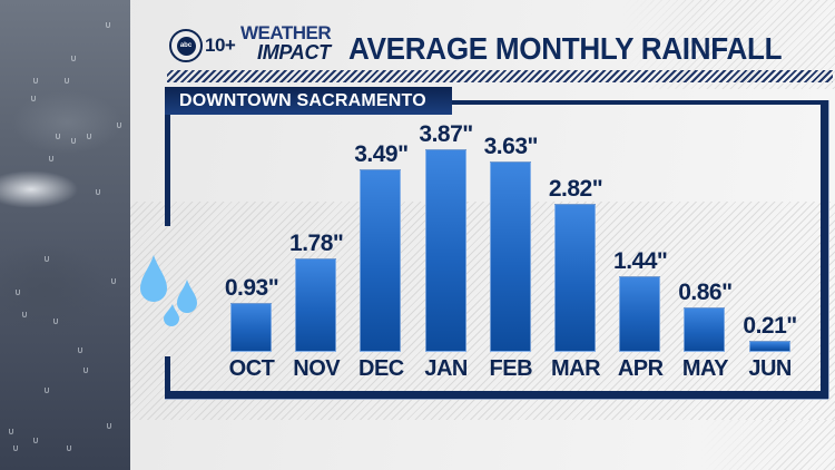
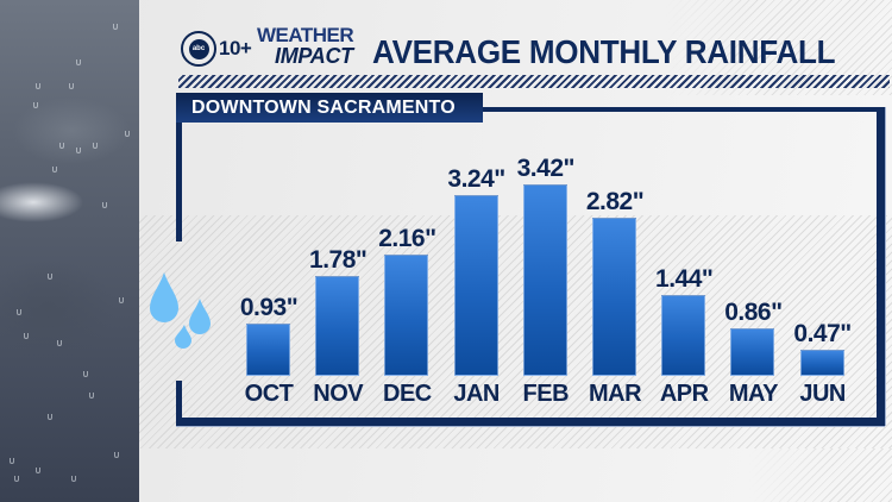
DEC: 3.49 -> 2.16
JAN: 3.87 -> 3.24
FEB: 3.63 -> 3.42
JUN: 0.21 -> 0.47
